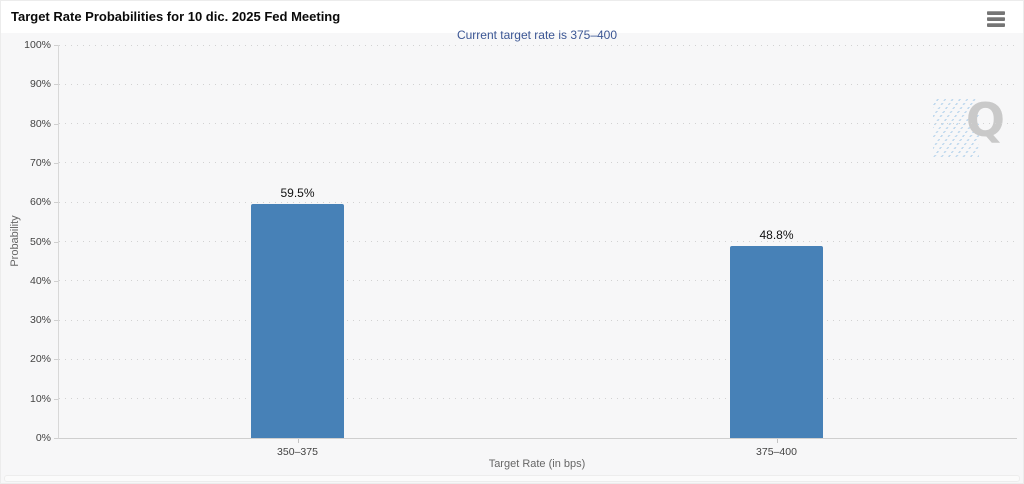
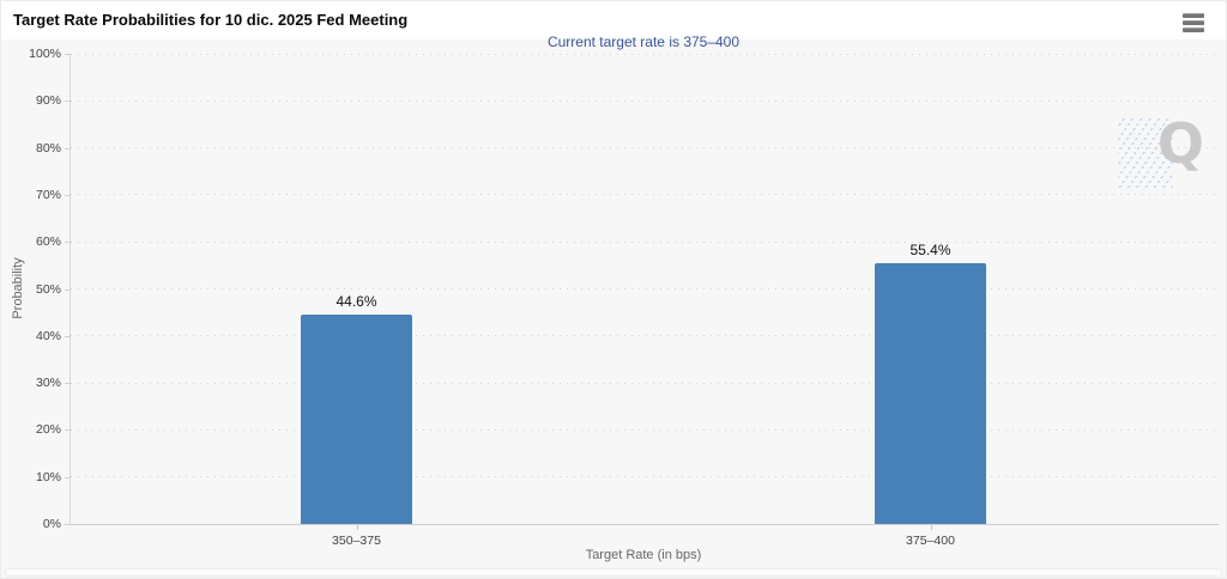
350–375: 59.5% -> 44.6%
375–400: 48.8% -> 55.4%
